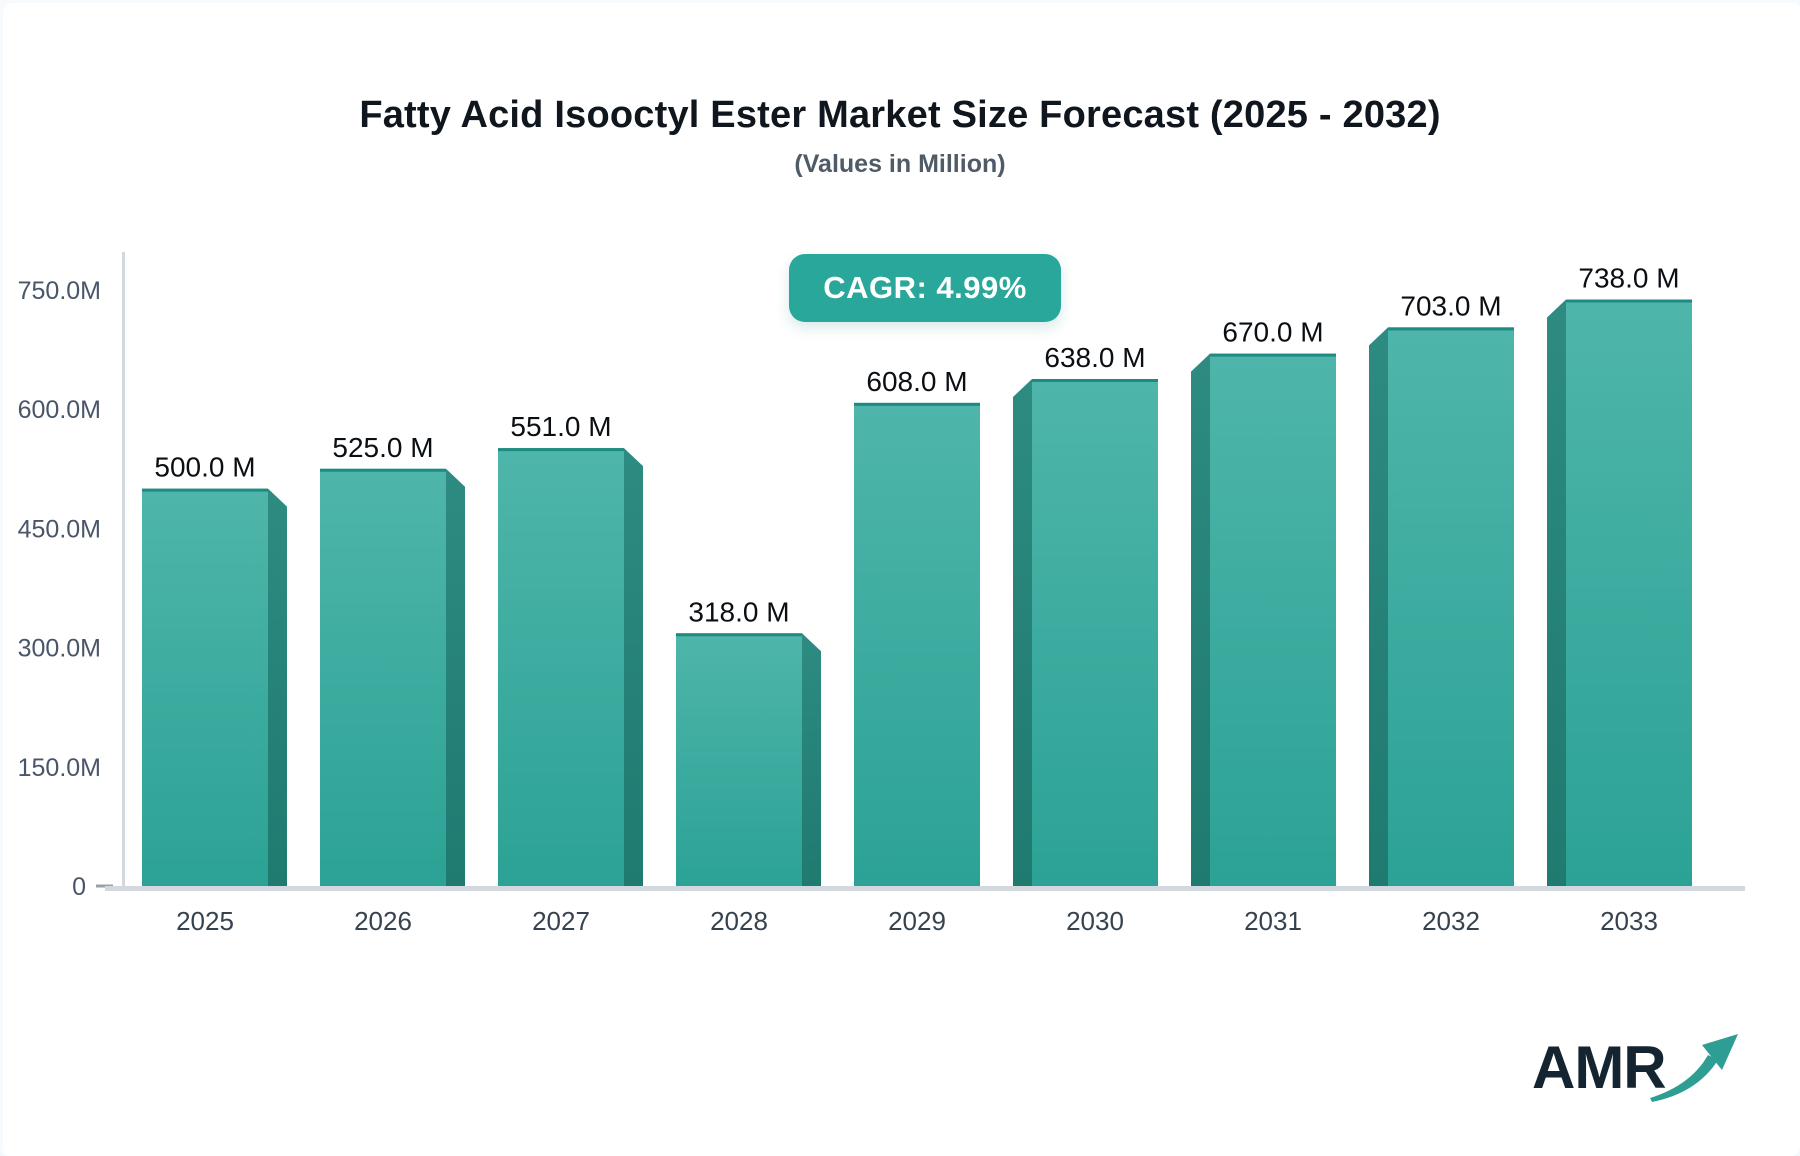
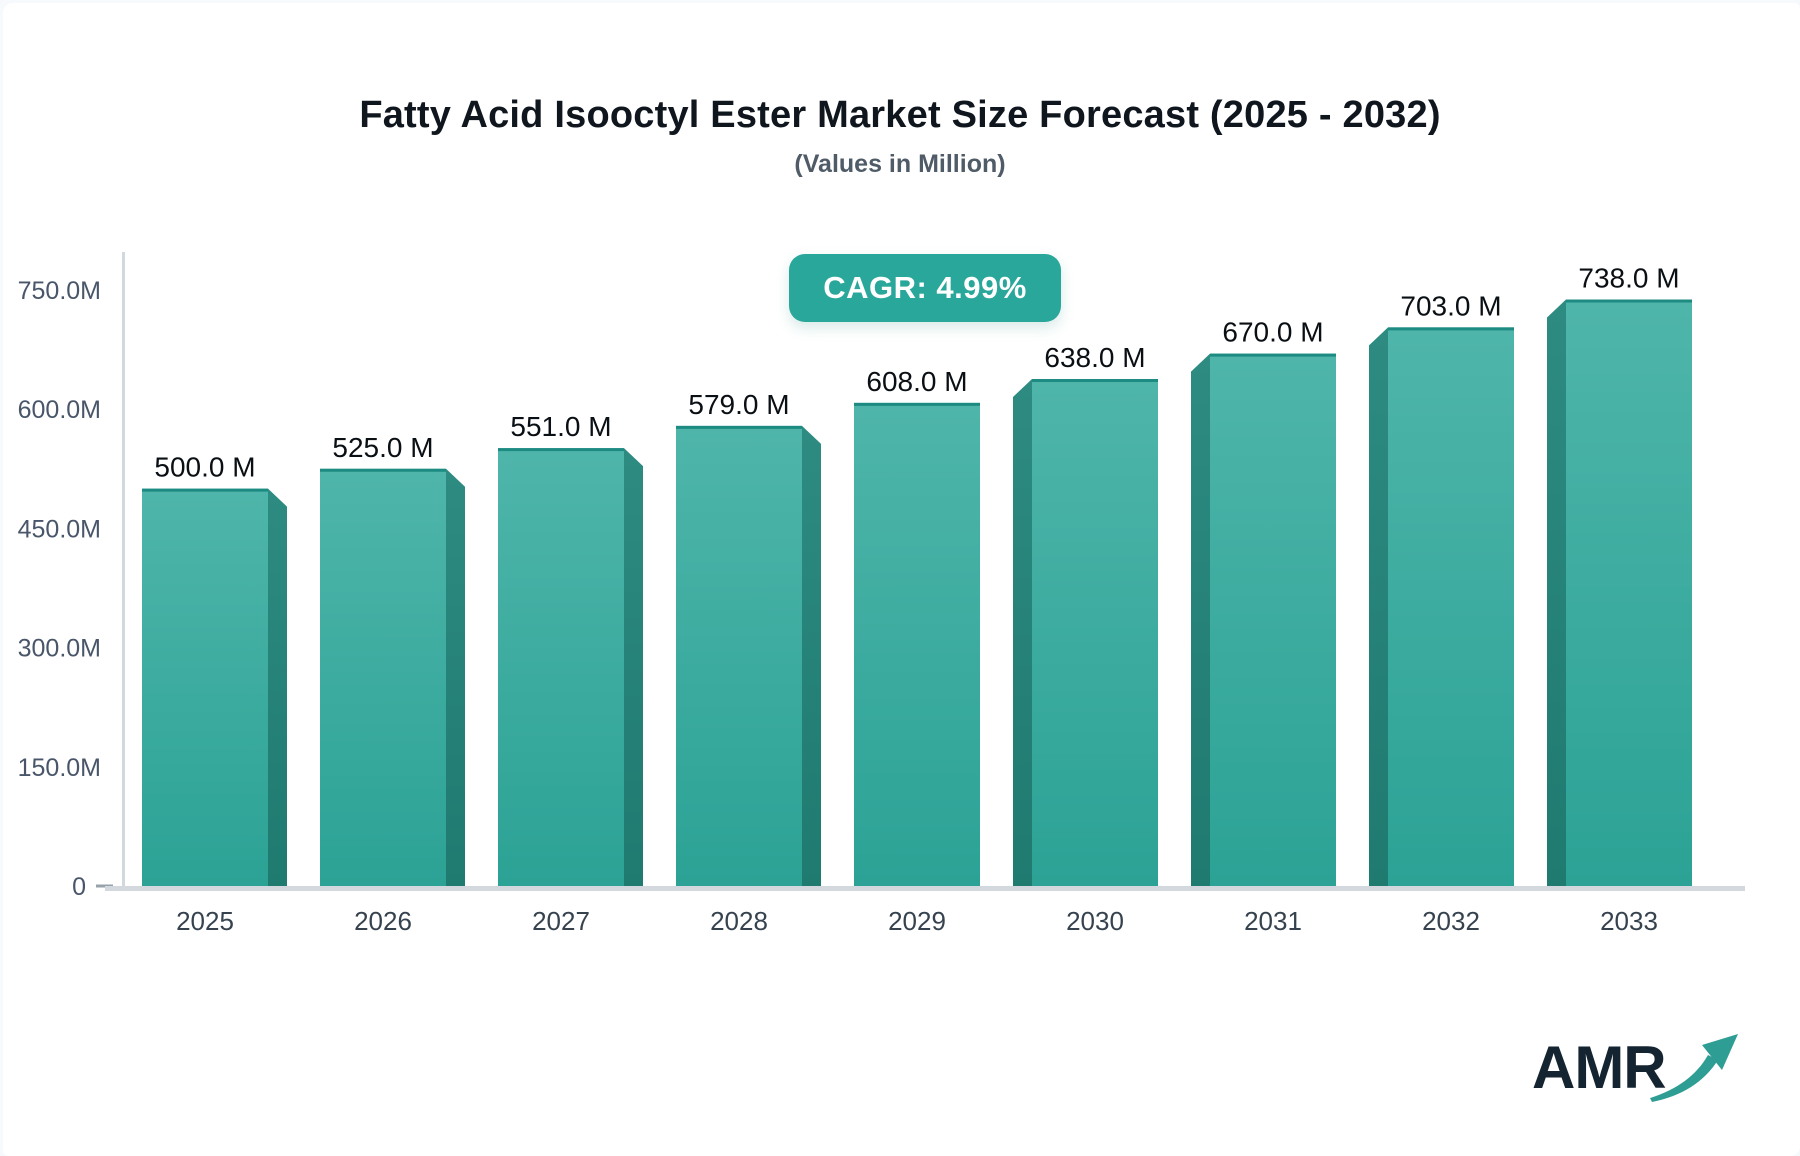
2028: 318.0 -> 579.0
